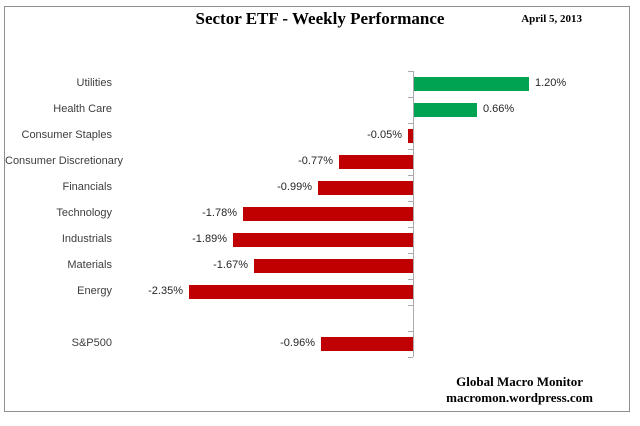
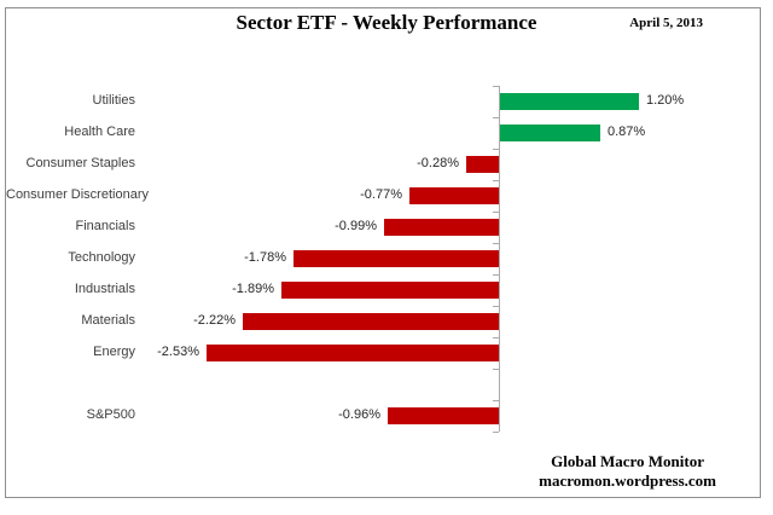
Health Care: 0.66% -> 0.87%
Consumer Staples: -0.05% -> -0.28%
Materials: -1.67% -> -2.22%
Energy: -2.35% -> -2.53%
